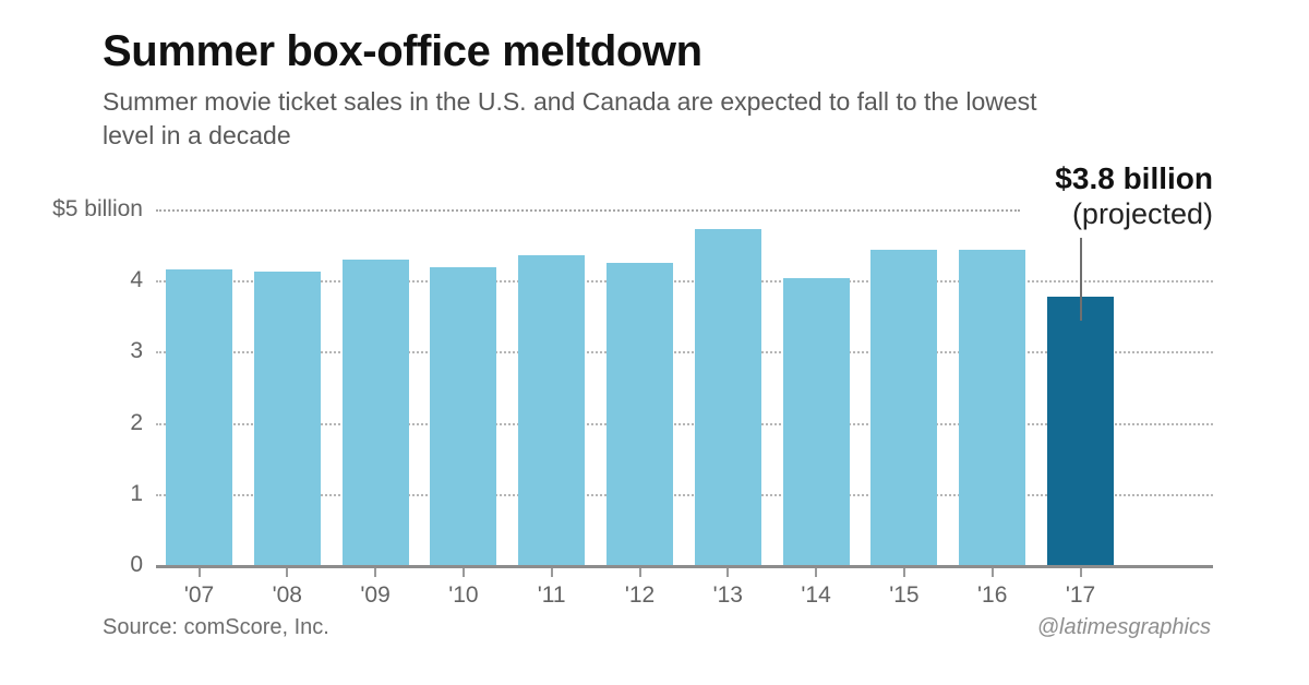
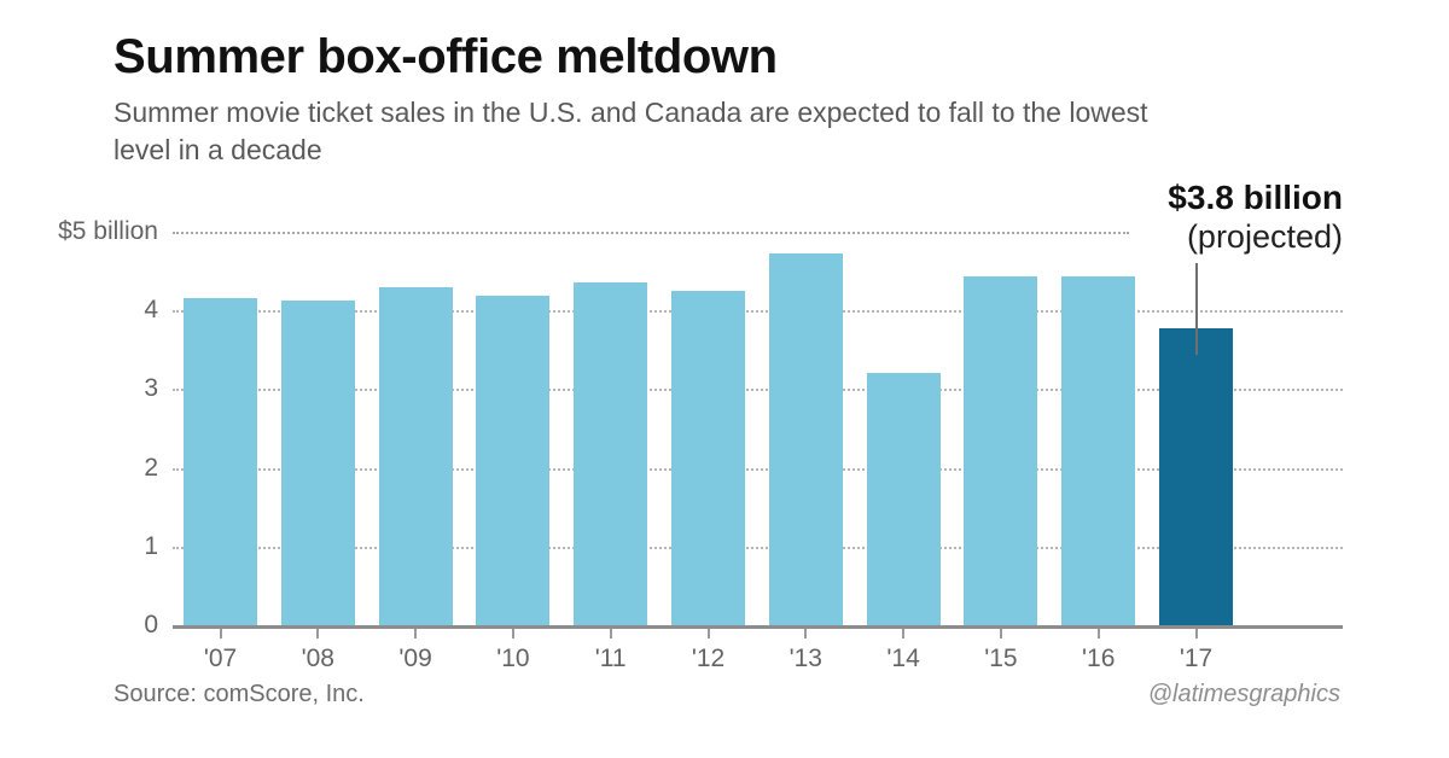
'14: 4.0 -> 3.2
